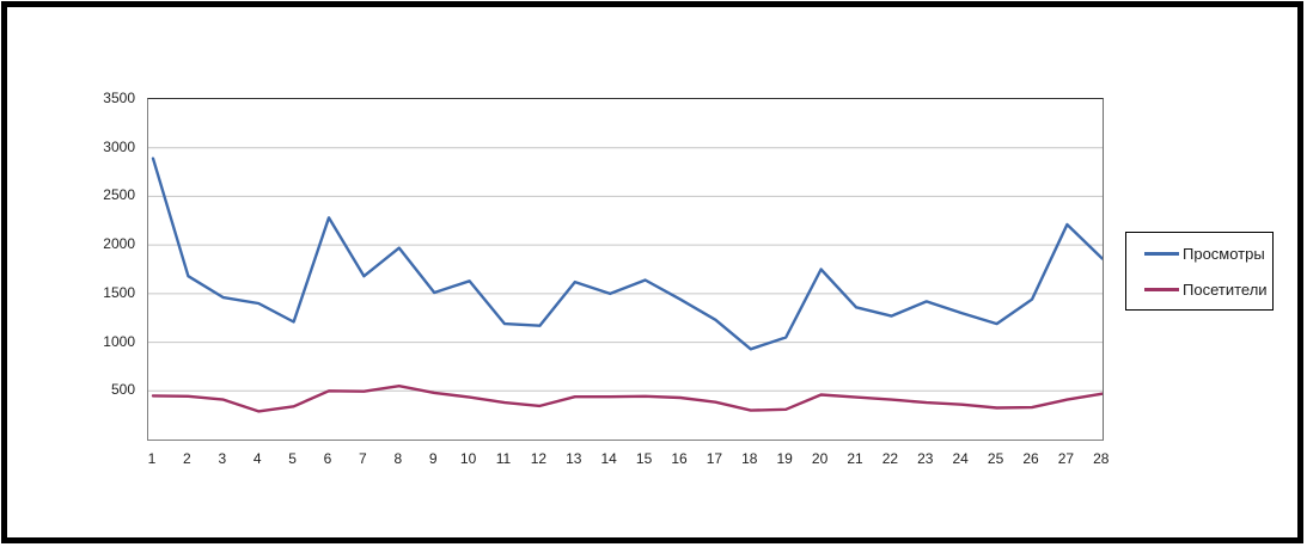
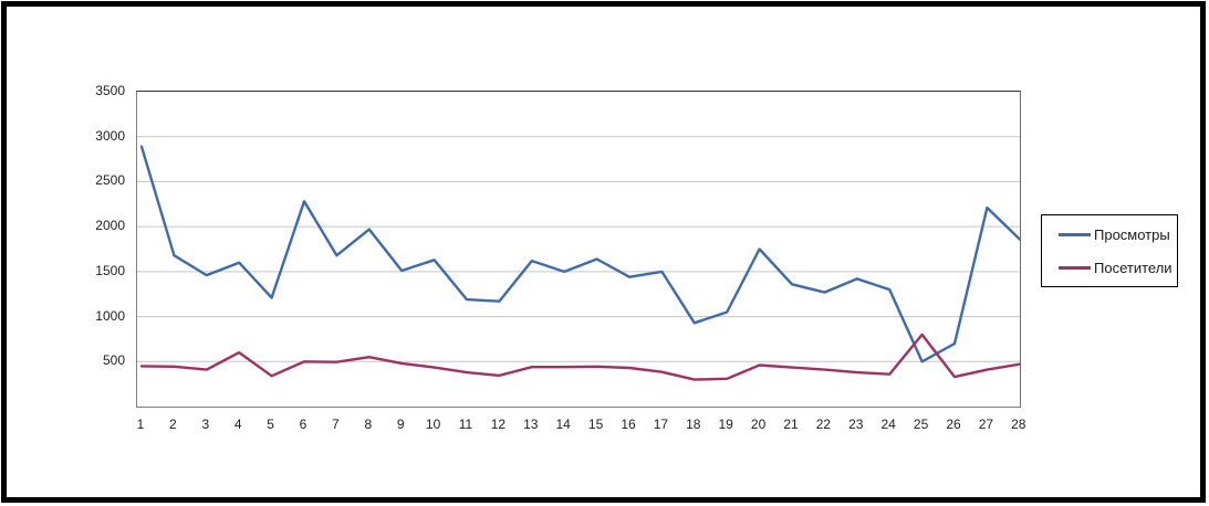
Просмотры/4: 1400 -> 1600
Посетители/4: 300 -> 600
Просмотры/17: 1200 -> 1500
Просмотры/25: 1200 -> 500
Посетители/25: 300 -> 800
Просмотры/26: 1400 -> 700
